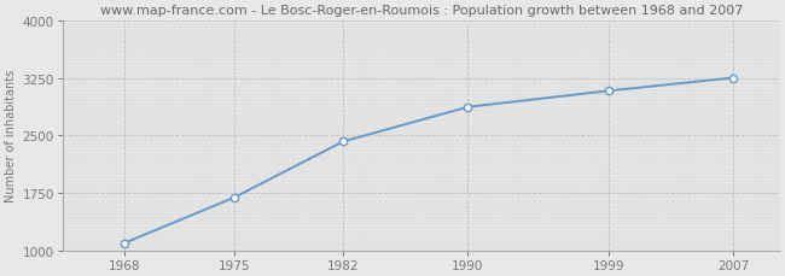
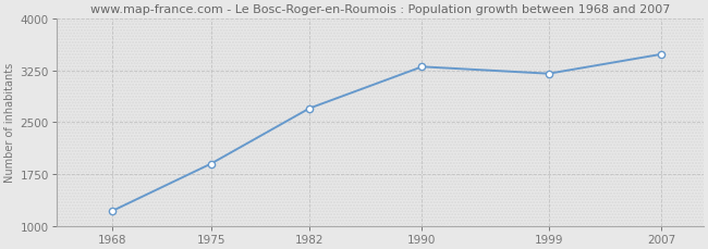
1968: 1100 -> 1220
1975: 1690 -> 1900
1982: 2420 -> 2700
1990: 2870 -> 3300
1999: 3080 -> 3200
2007: 3250 -> 3480
